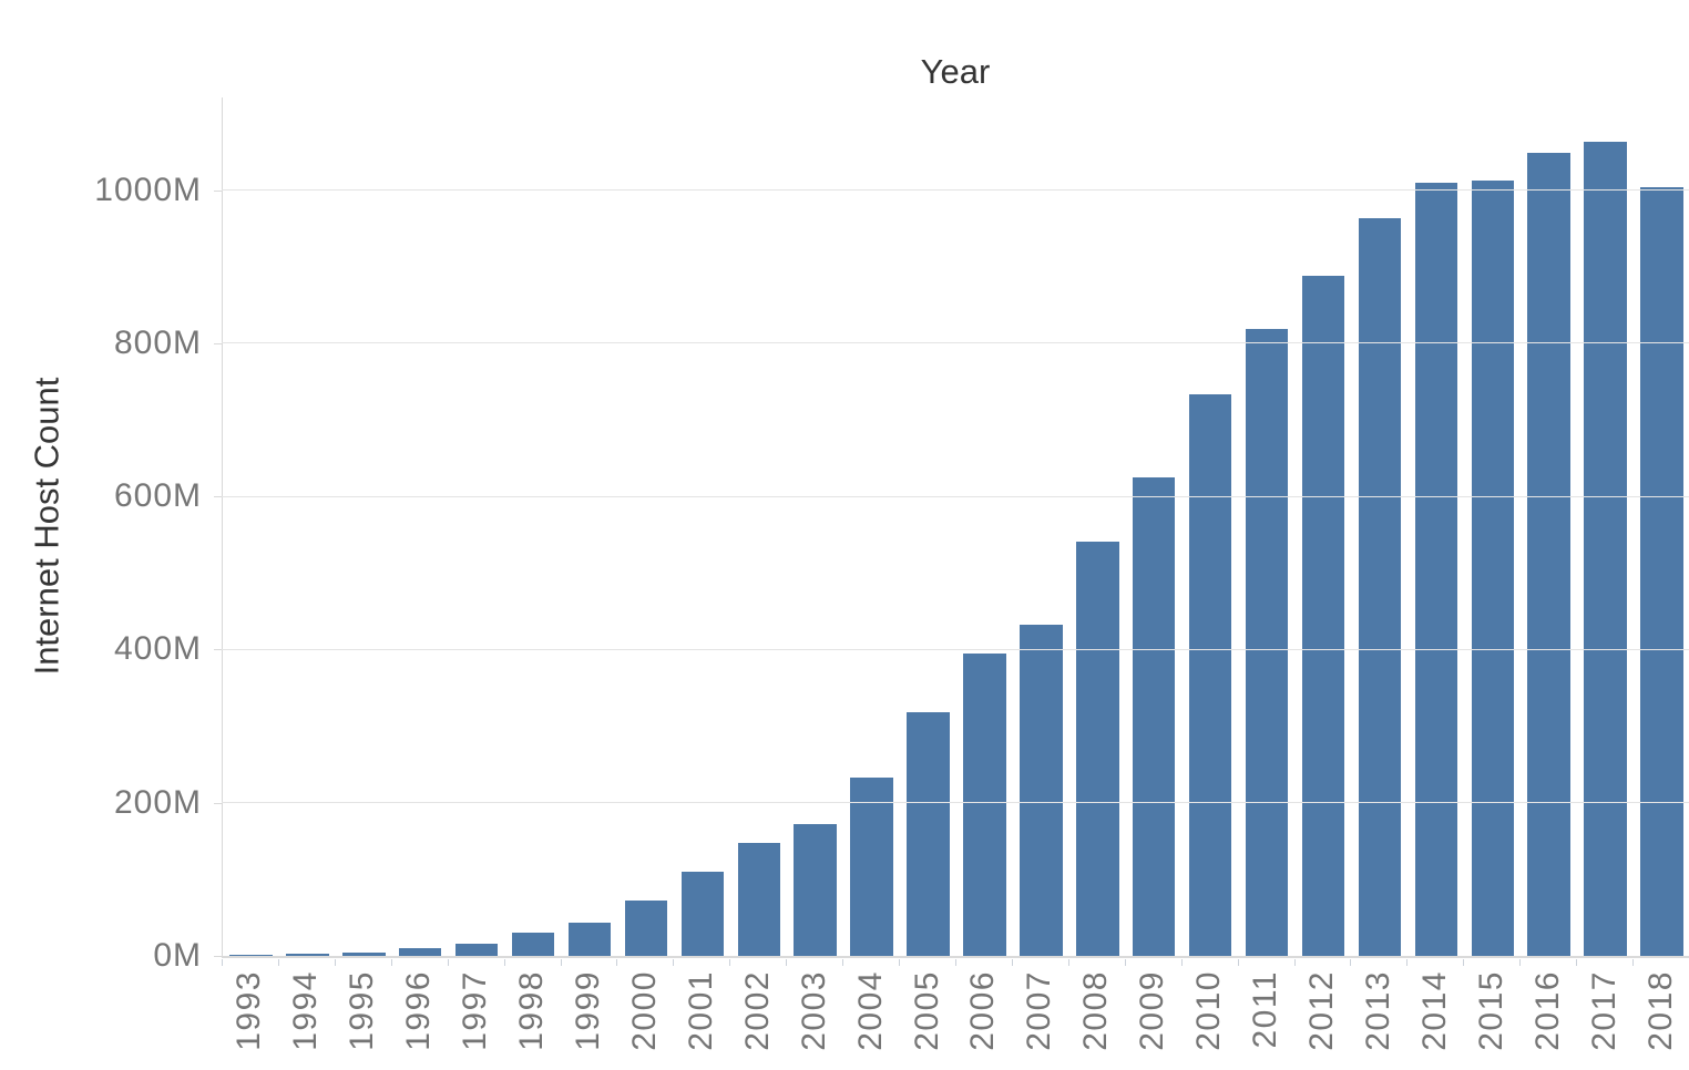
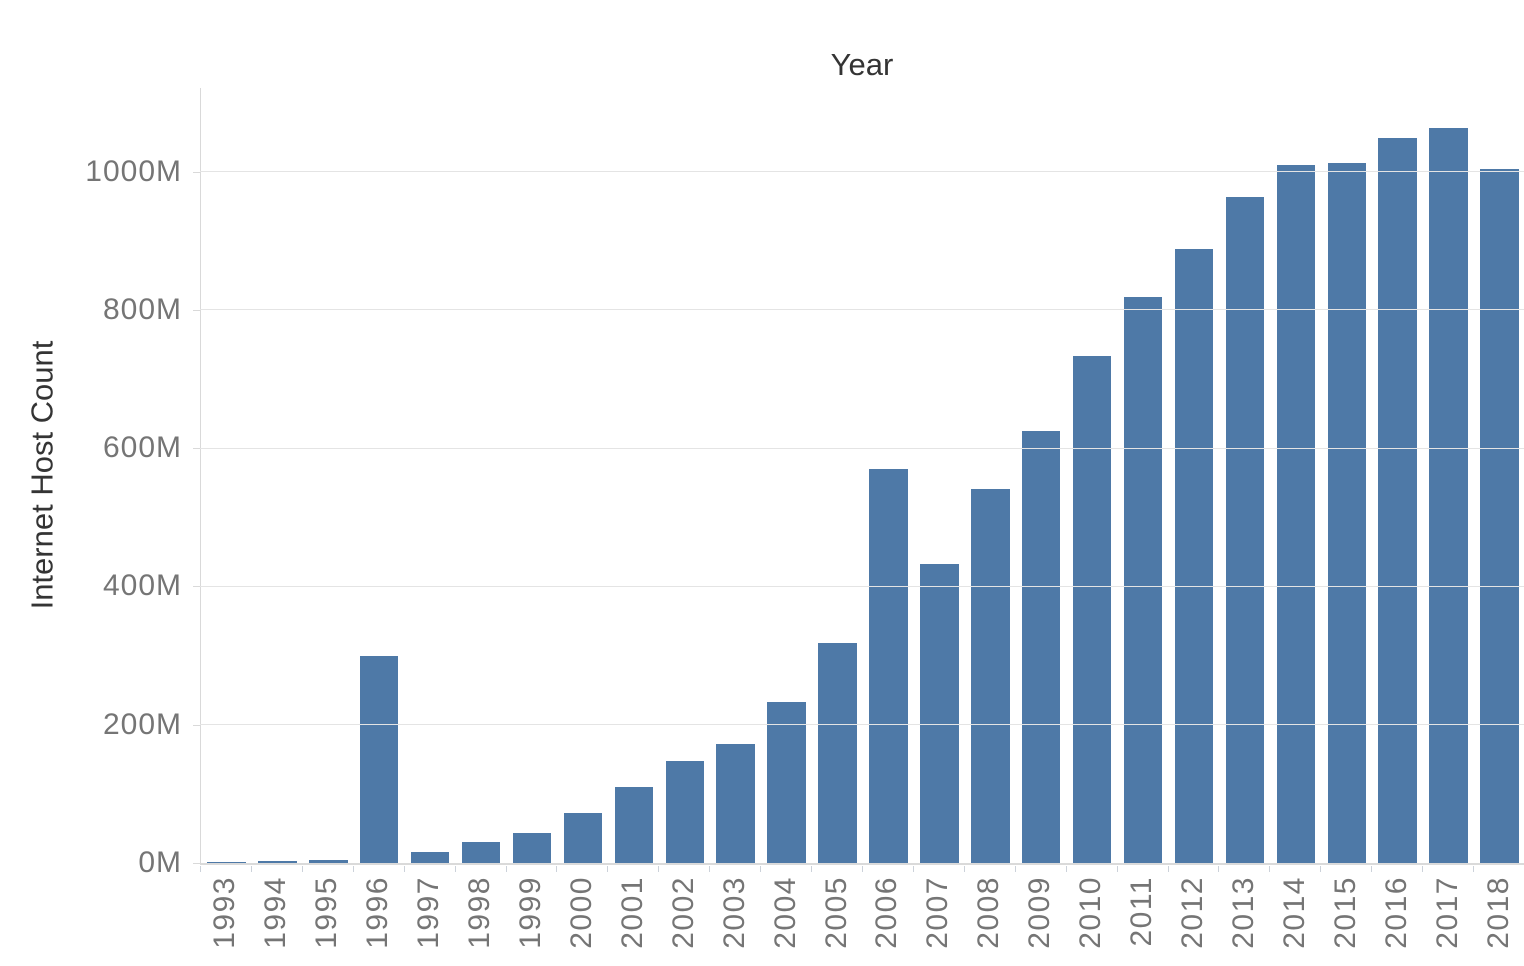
1996: 10M -> 300M
2006: 400M -> 570M
